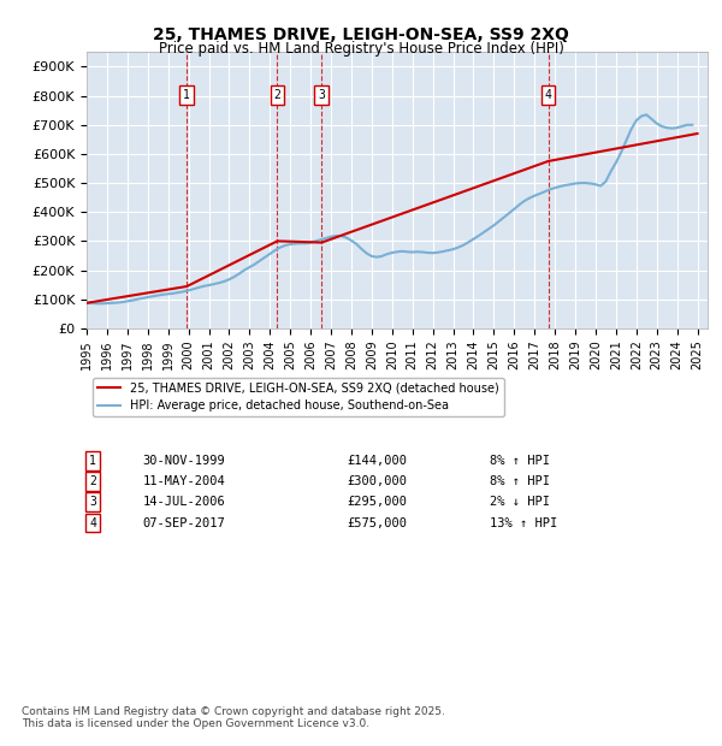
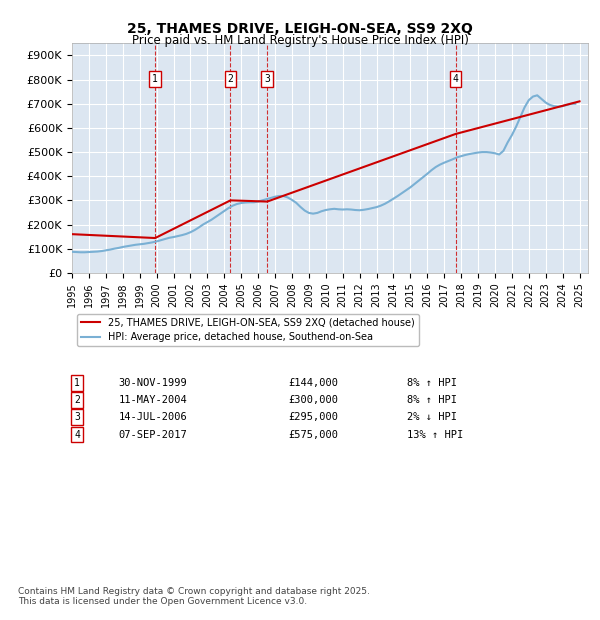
25, THAMES DRIVE, LEIGH-ON-SEA, SS9 2XQ (detached house)/1995: £87K -> £160K
25, THAMES DRIVE, LEIGH-ON-SEA, SS9 2XQ (detached house)/2025: £670K -> £710K
